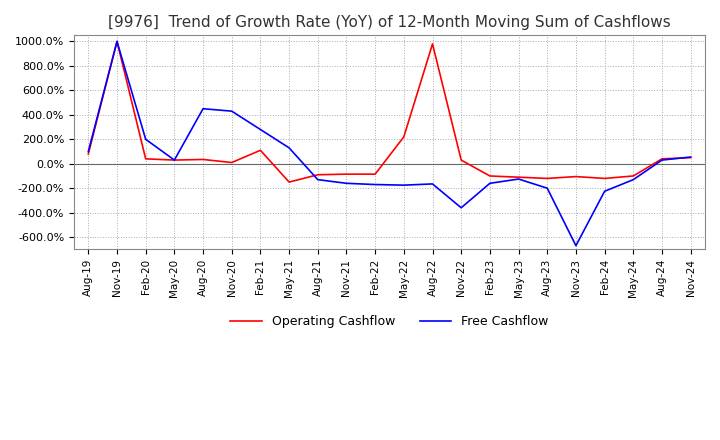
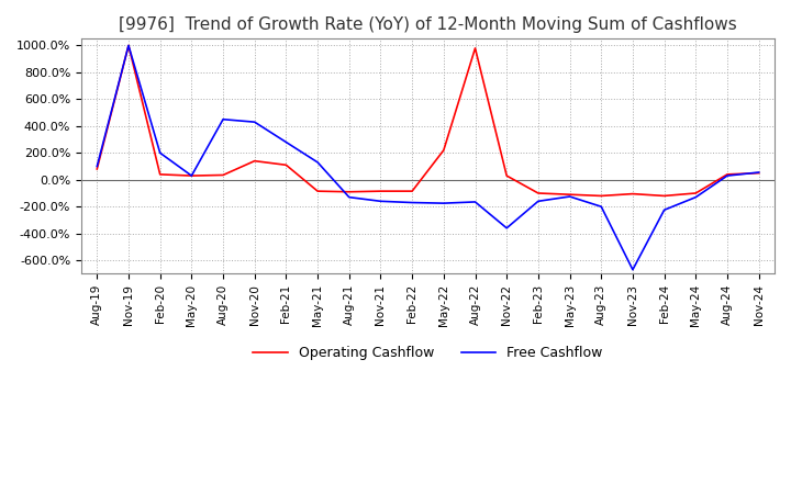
Operating Cashflow/Nov-20: 10% -> 140%
Operating Cashflow/May-21: -150% -> -80%
